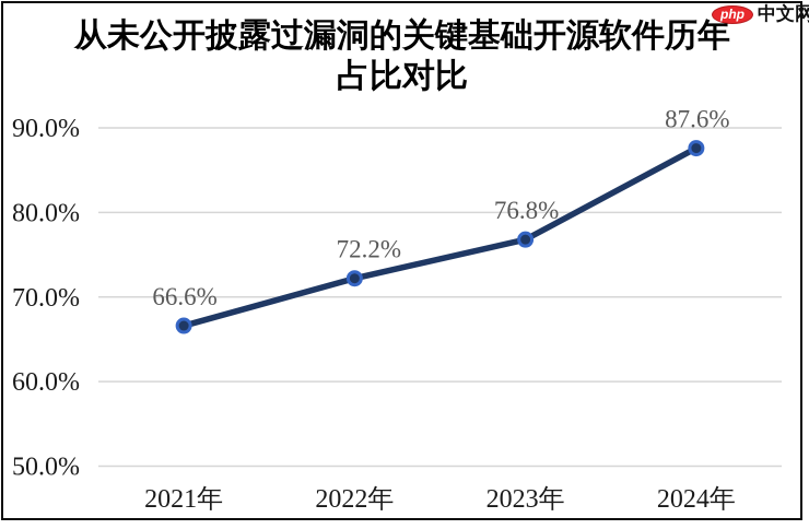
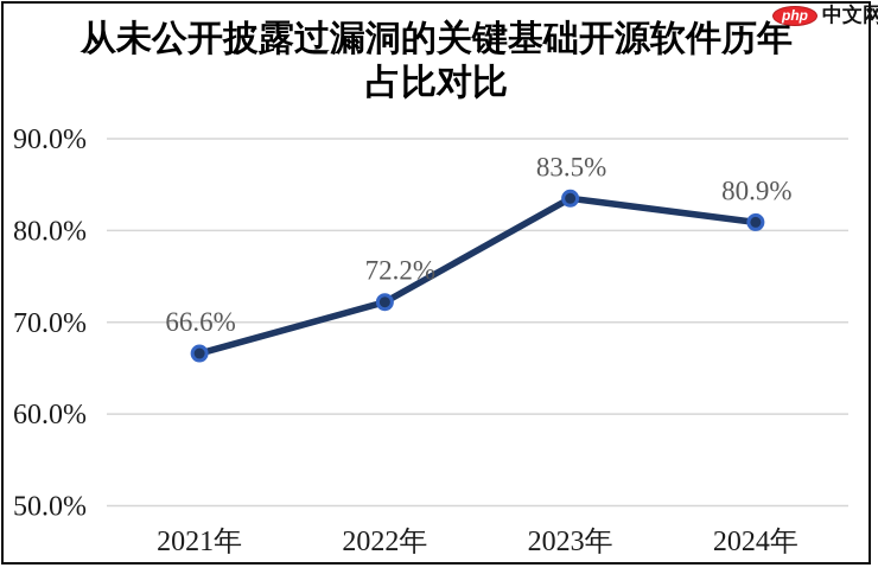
2023年: 76.8% -> 83.5%
2024年: 87.6% -> 80.9%
